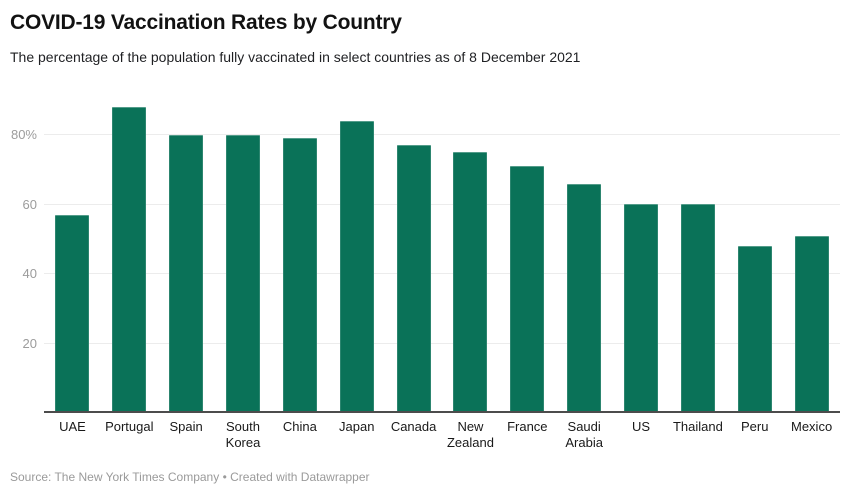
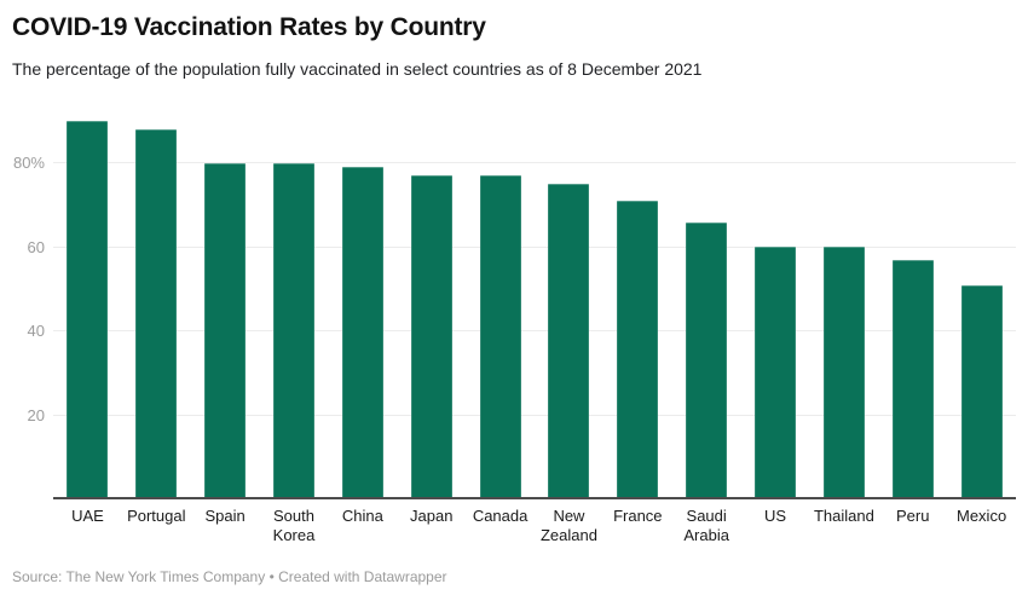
UAE: 57% -> 90%
Japan: 84% -> 77%
Peru: 48% -> 57%
